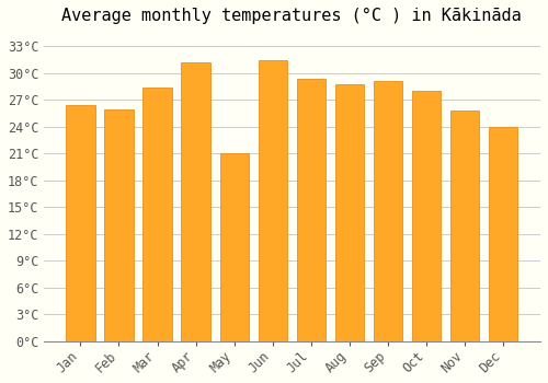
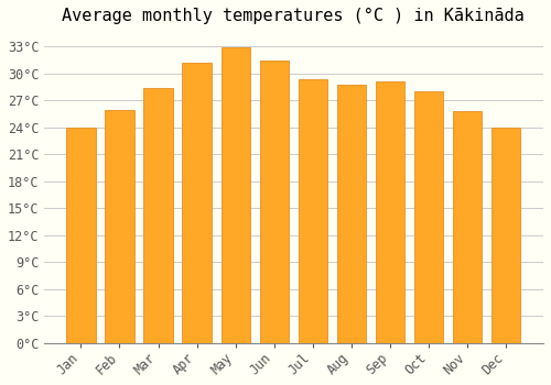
Jan: 26.4°C -> 23.9°C
May: 21.0°C -> 32.9°C
